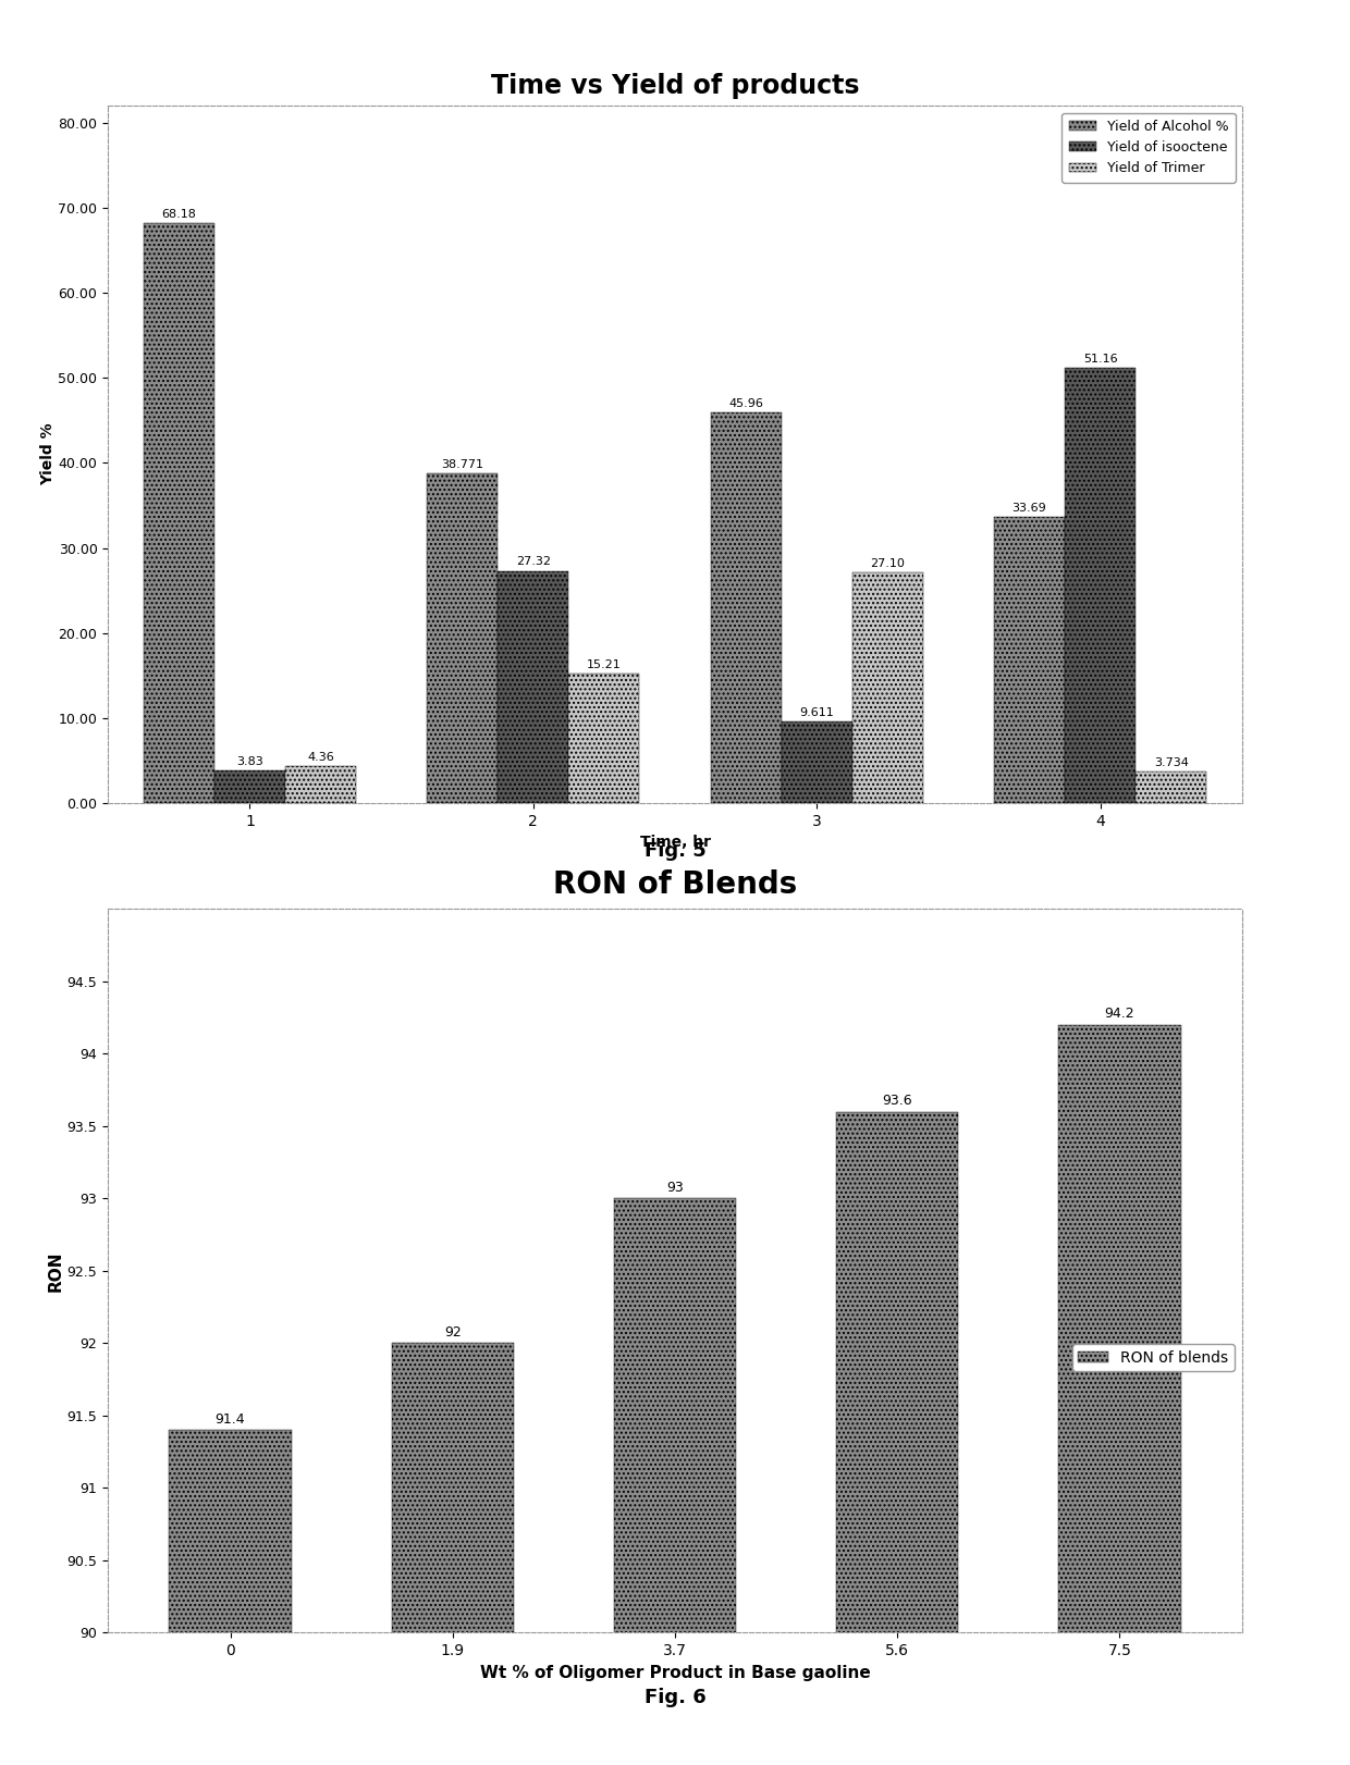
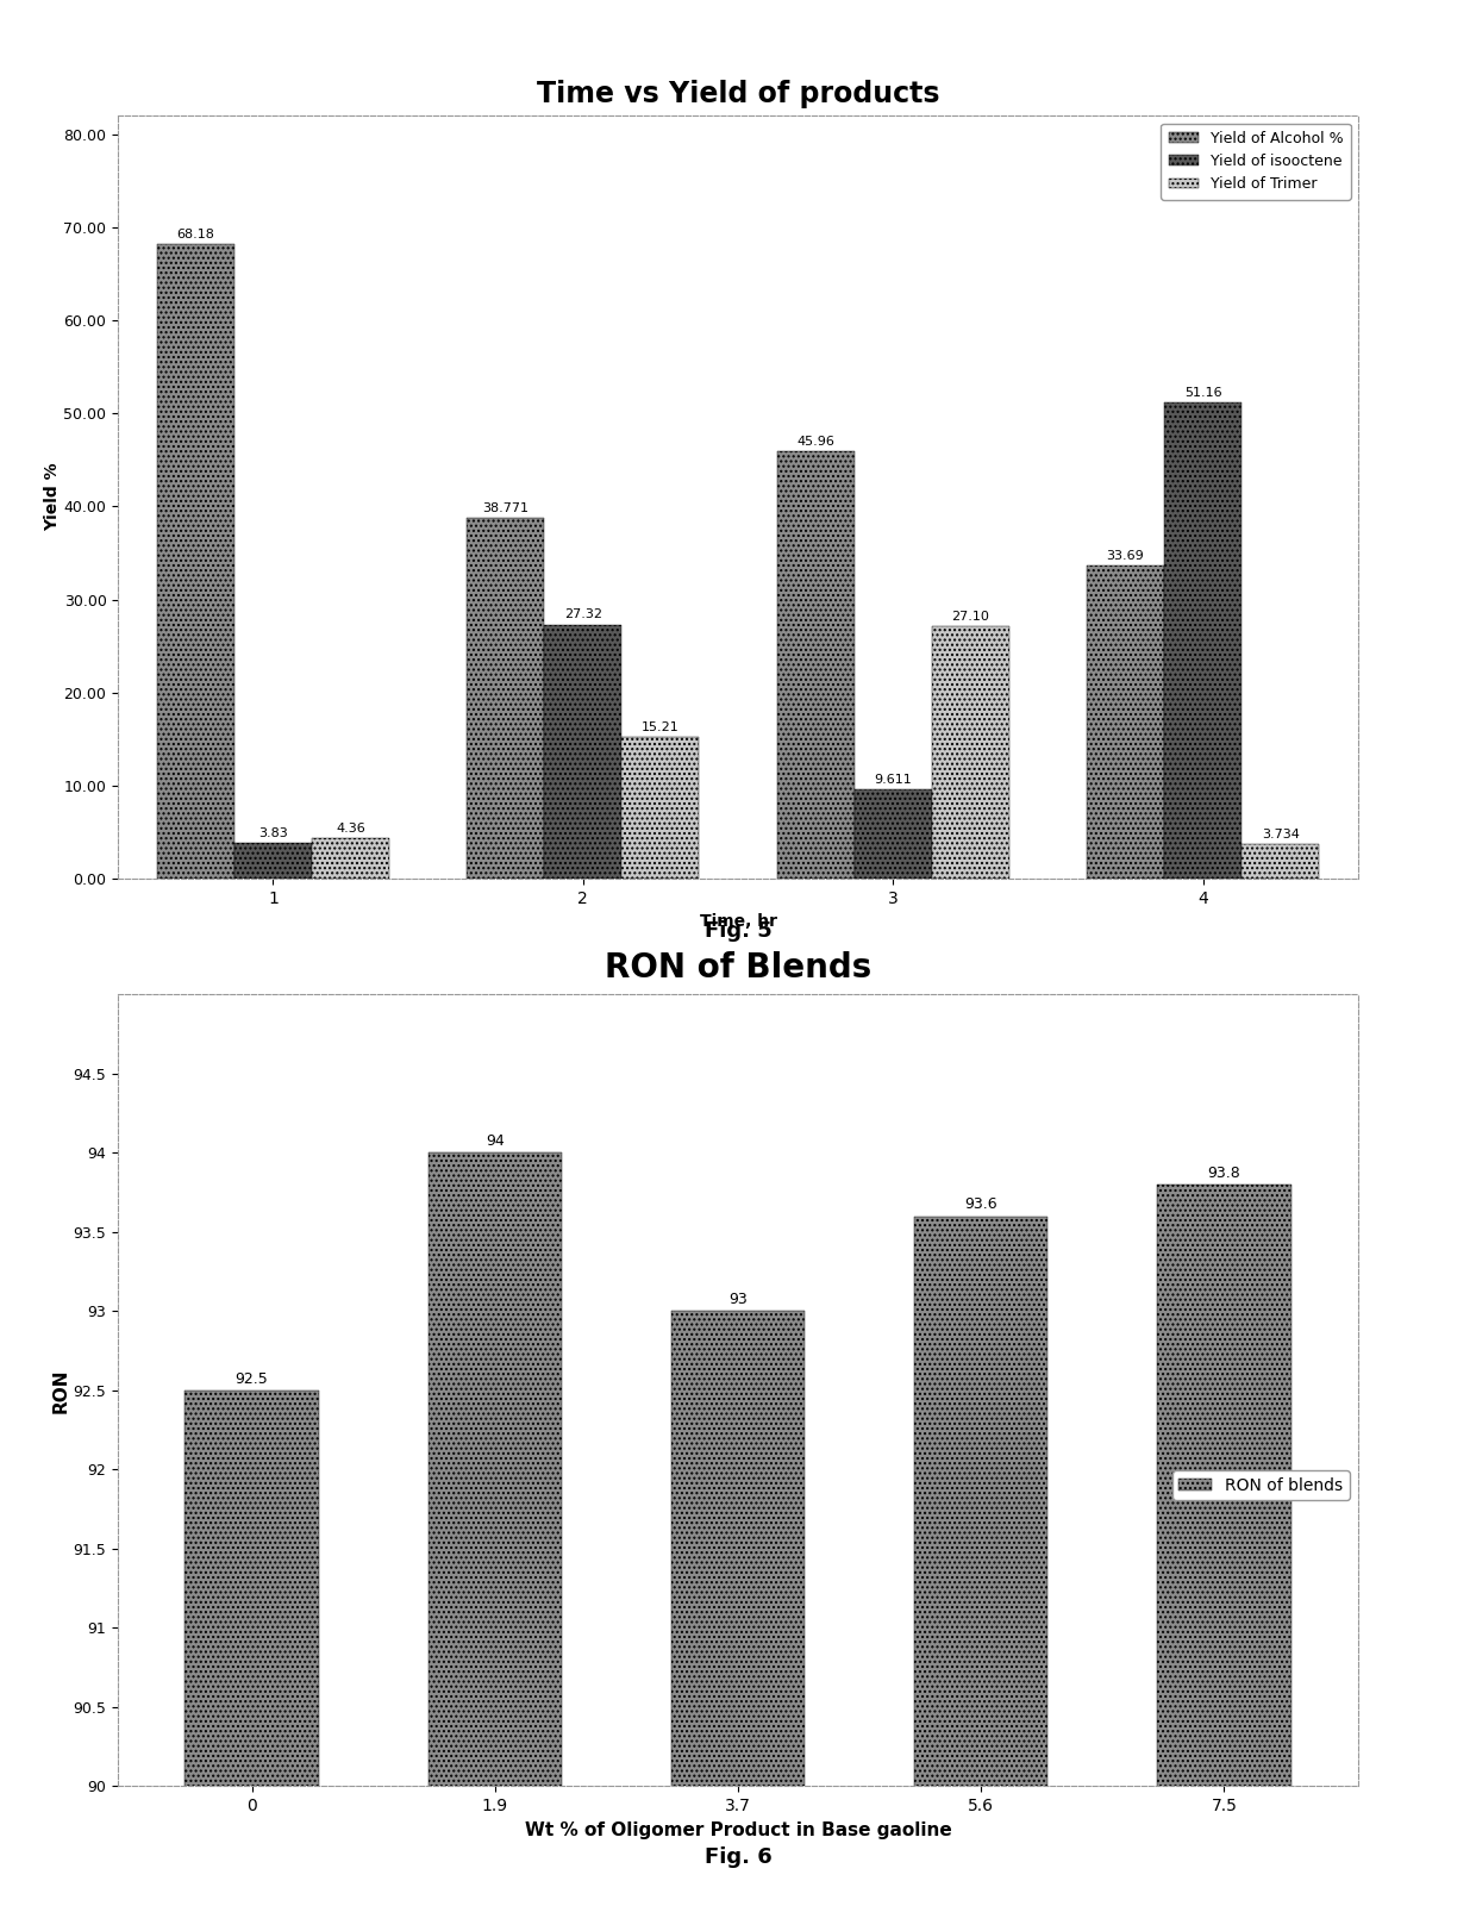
RON of Blends/0: 91.4 -> 92.5
RON of Blends/1.9: 92 -> 94
RON of Blends/7.5: 94.2 -> 93.8
